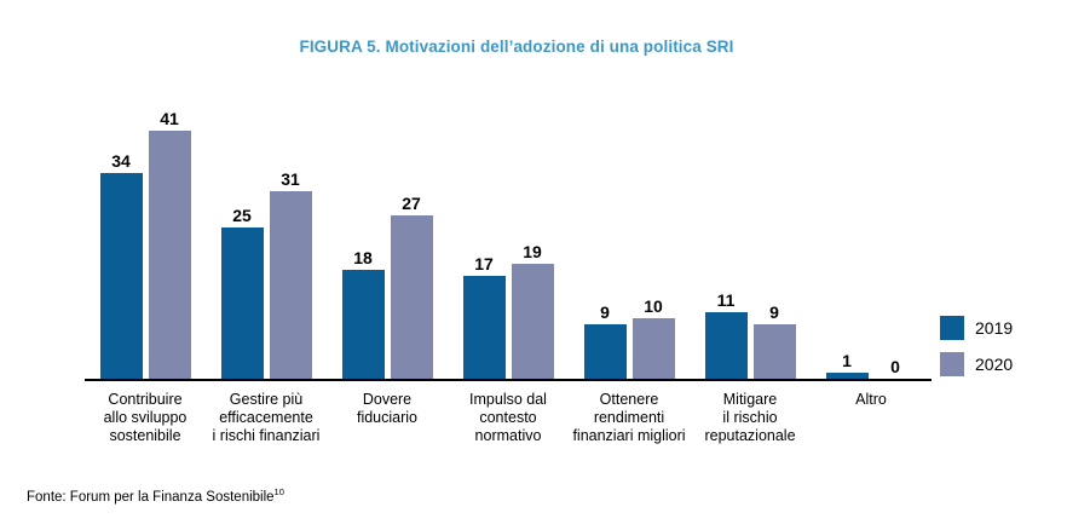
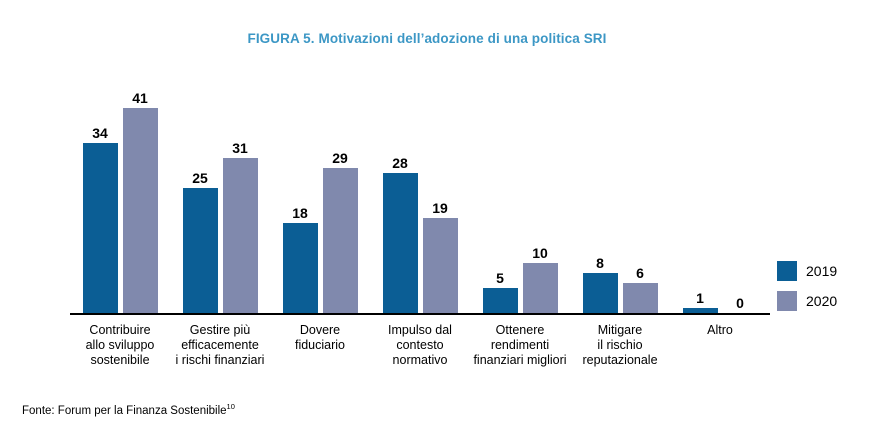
2020/Dovere fiduciario: 27 -> 29
2019/Impulso dal contesto normativo: 17 -> 28
2019/Ottenere rendimenti finanziari migliori: 9 -> 5
2019/Mitigare il rischio reputazionale: 11 -> 8
2020/Mitigare il rischio reputazionale: 9 -> 6
